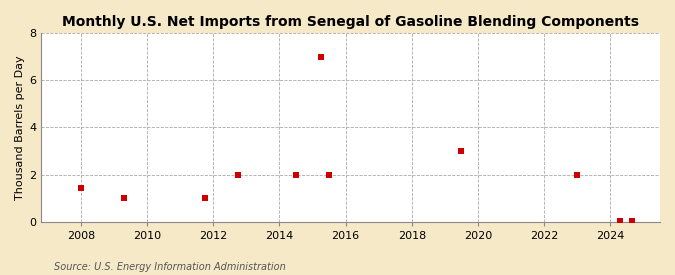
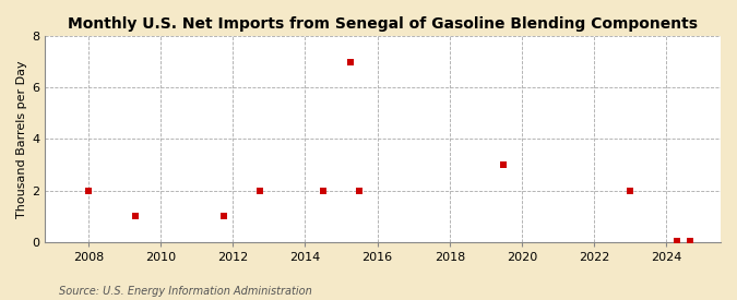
2008: 1.45 -> 2.00
